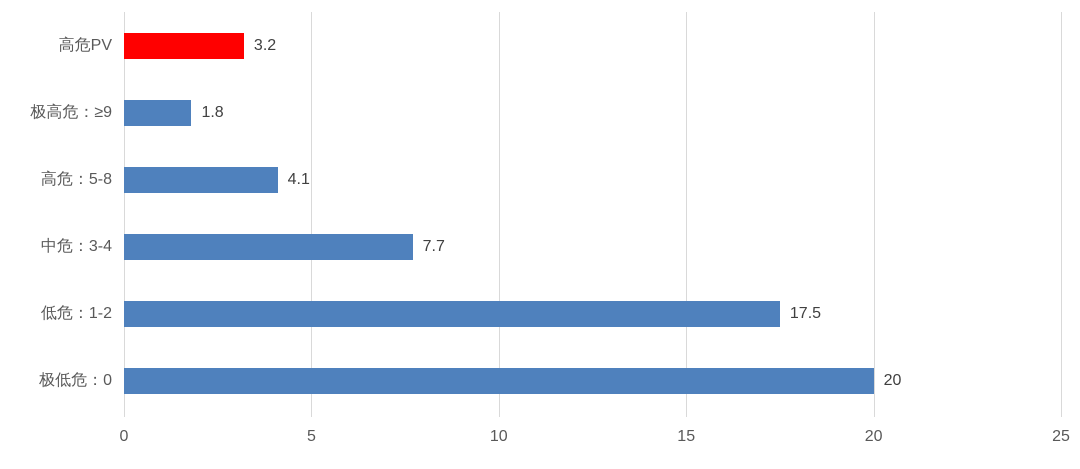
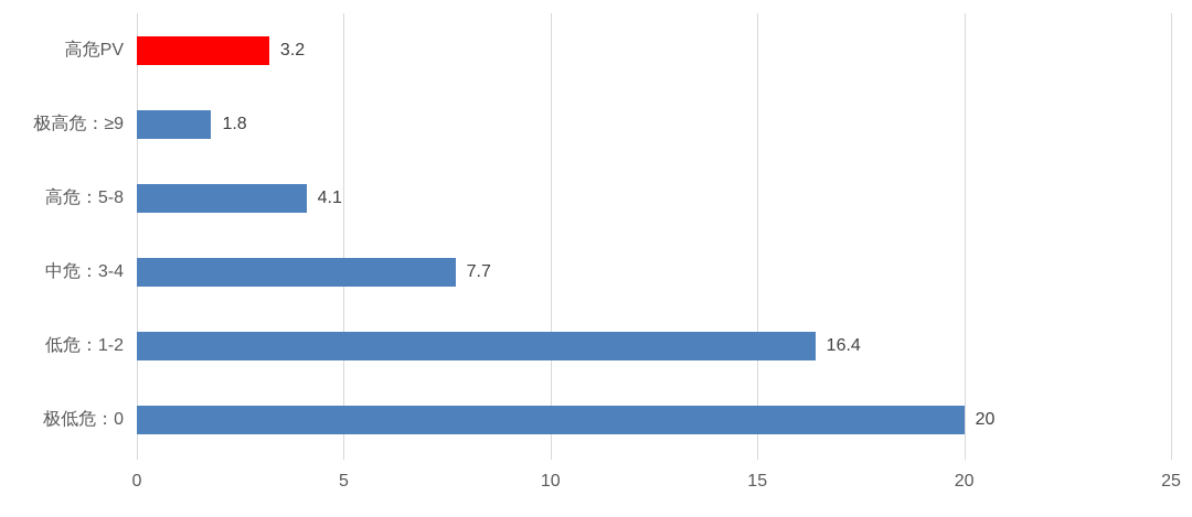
低危：1-2: 17.5 -> 16.4
